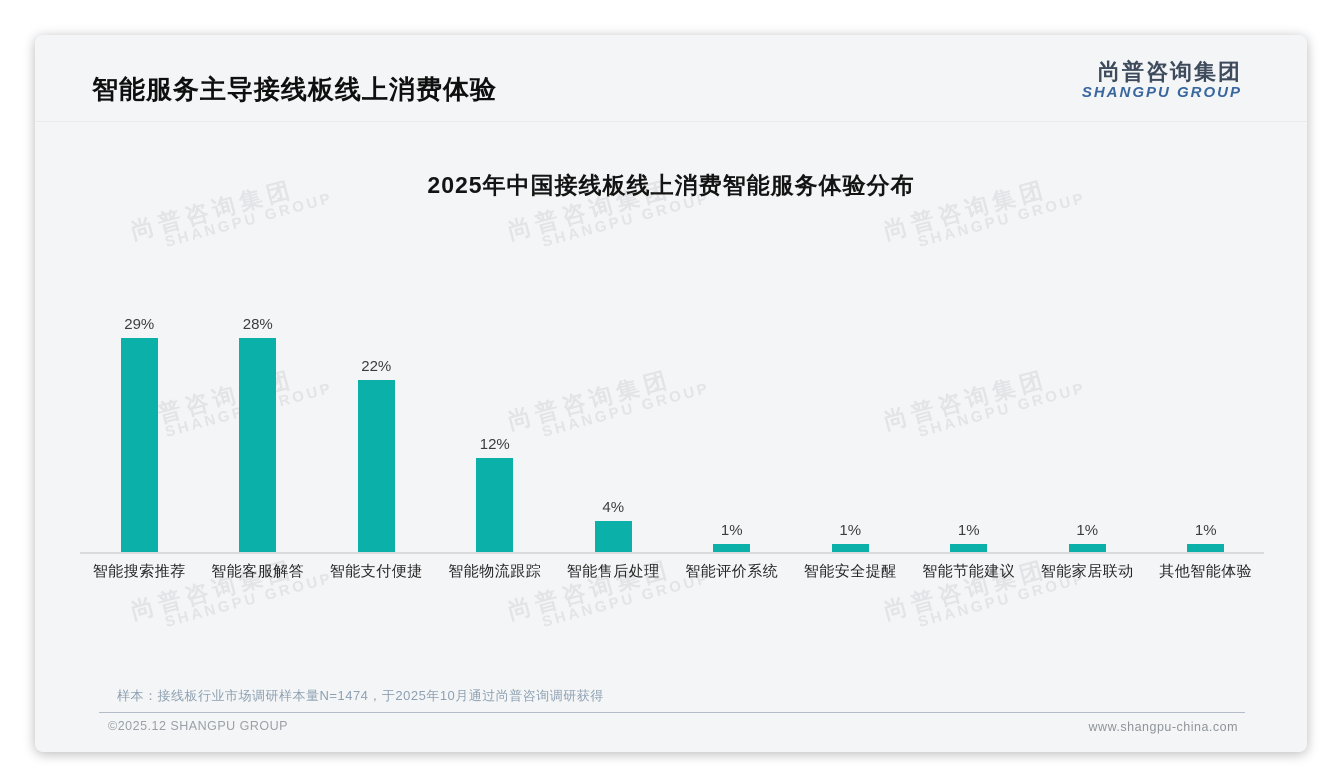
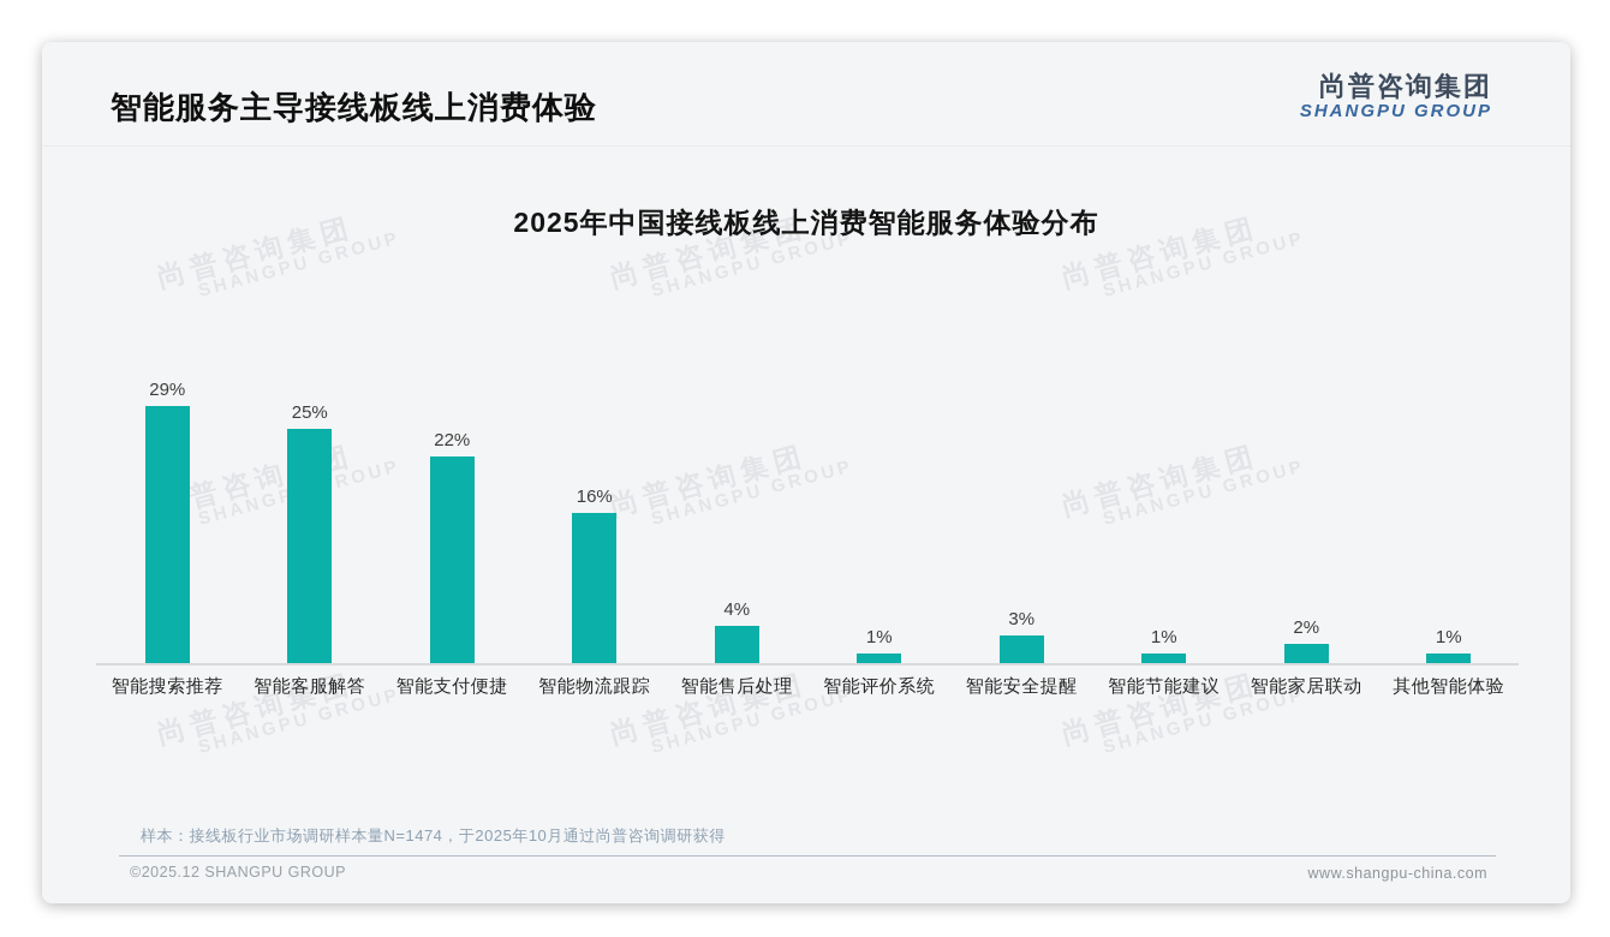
智能客服解答: 28% -> 25%
智能物流跟踪: 12% -> 16%
智能安全提醒: 1% -> 3%
智能家居联动: 1% -> 2%
